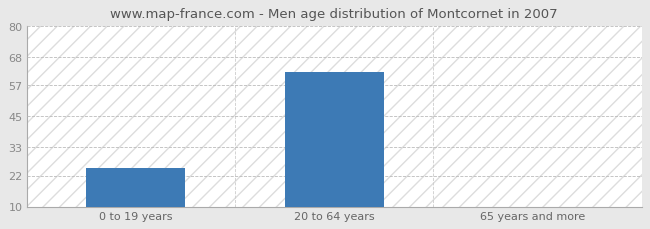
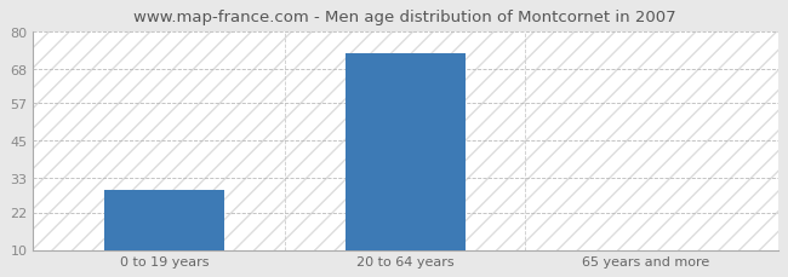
0 to 19 years: 25 -> 29
20 to 64 years: 62 -> 73
